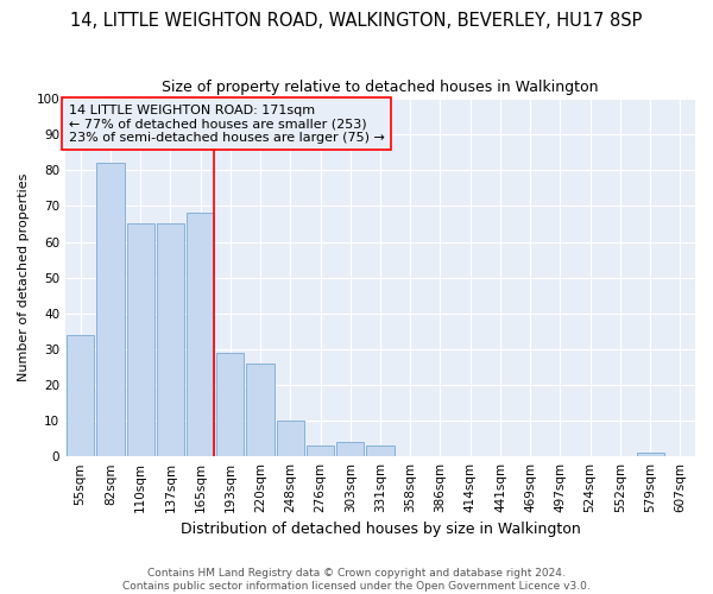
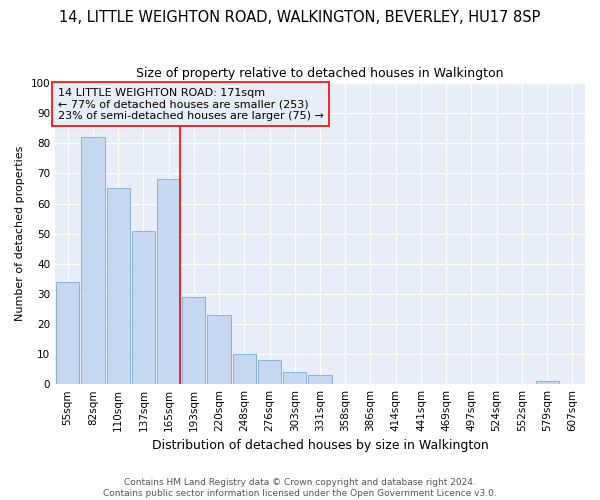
137sqm: 65 -> 51
220sqm: 26 -> 23
276sqm: 3 -> 8
